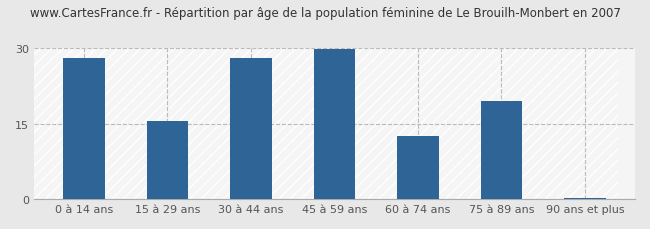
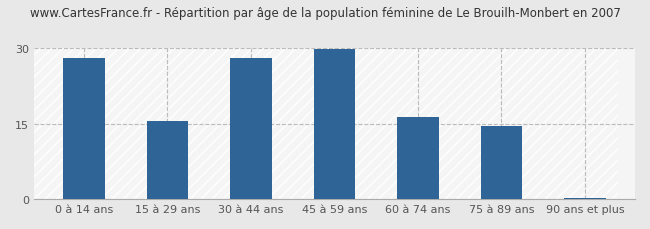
60 à 74 ans: 12.6 -> 16.3
75 à 89 ans: 19.4 -> 14.5
